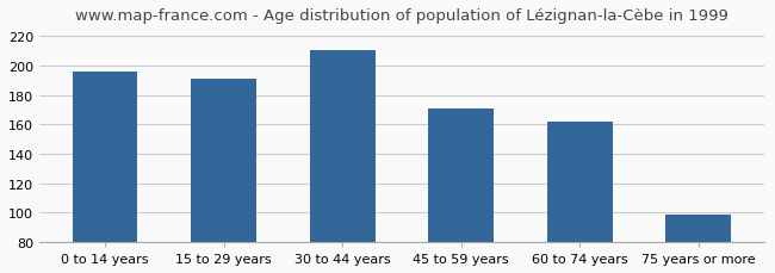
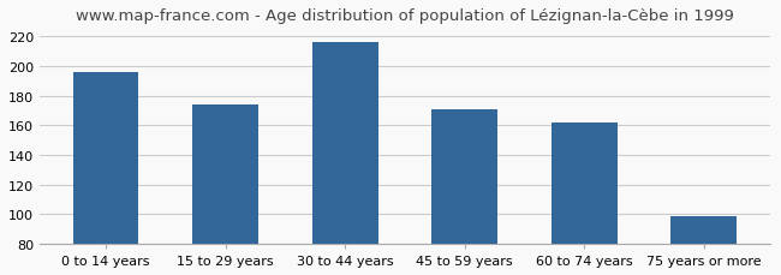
15 to 29 years: 191 -> 174
30 to 44 years: 211 -> 216
